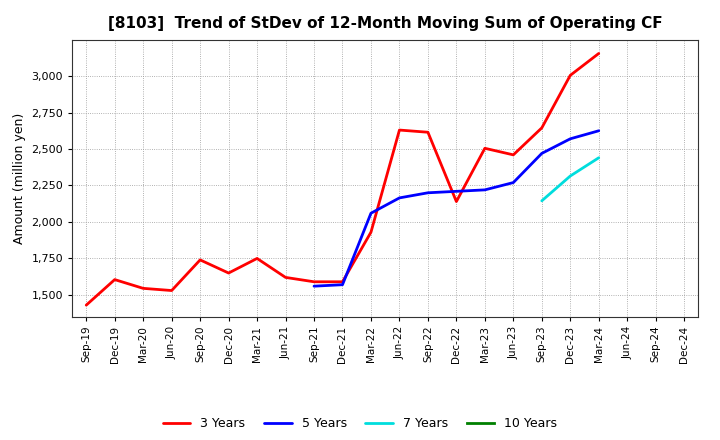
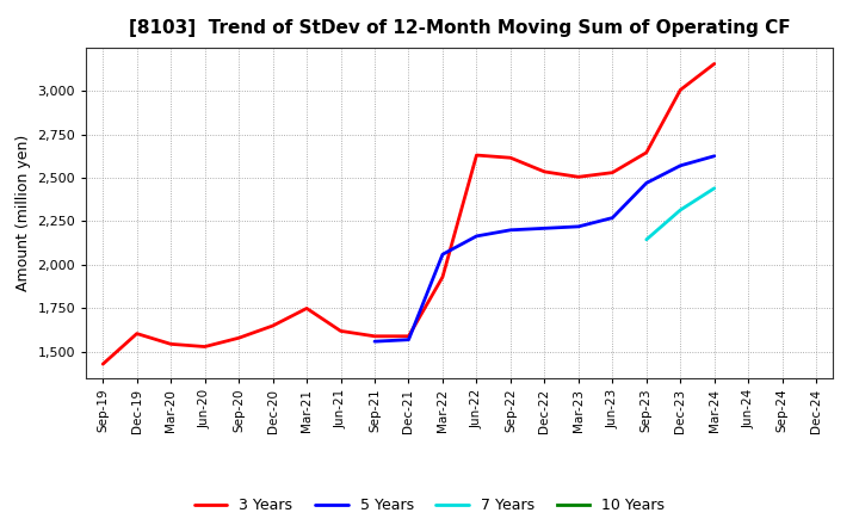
3 Years/Sep-20: 1,740 -> 1,580
3 Years/Dec-22: 2,140 -> 2,540
3 Years/Jun-23: 2,460 -> 2,530
